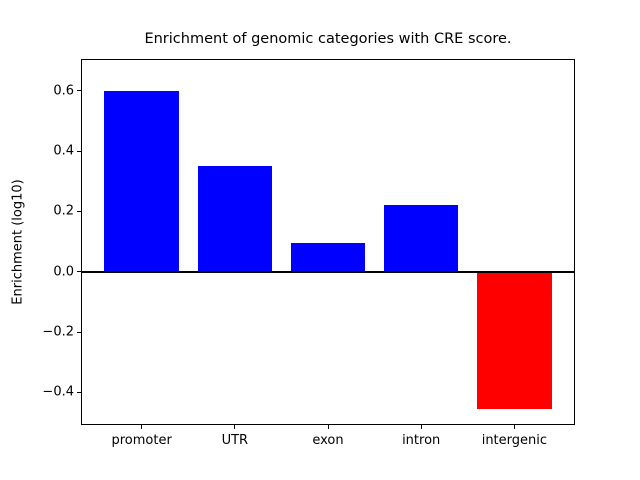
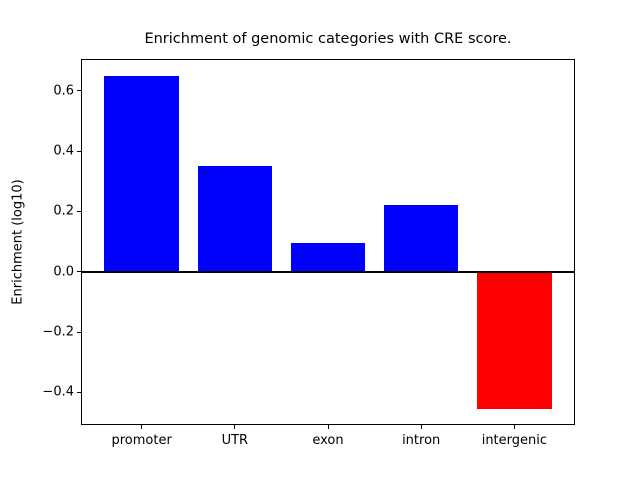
promoter: 0.60 -> 0.65
